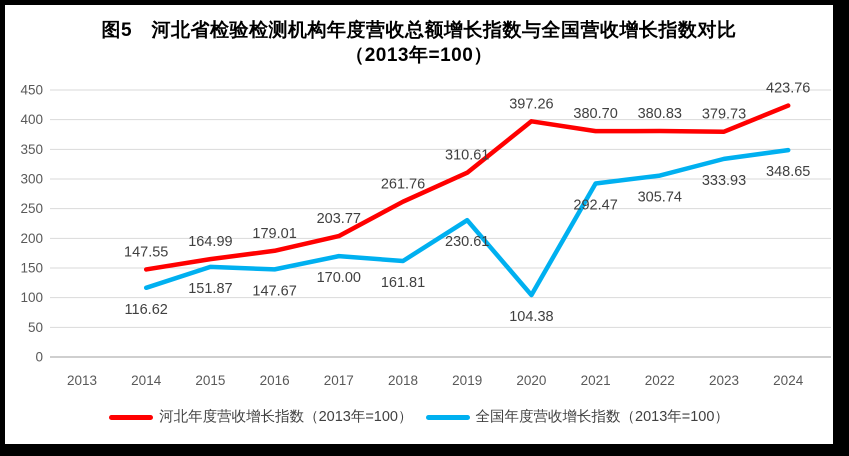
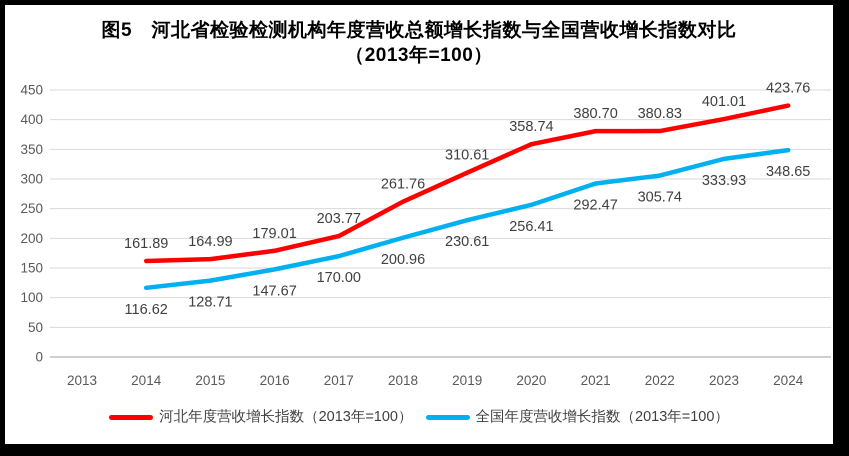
河北年度营收增长指数（2013年=100）/2014: 147.55 -> 161.89
全国年度营收增长指数（2013年=100）/2015: 151.87 -> 128.71
全国年度营收增长指数（2013年=100）/2018: 161.81 -> 200.96
河北年度营收增长指数（2013年=100）/2020: 397.26 -> 358.74
全国年度营收增长指数（2013年=100）/2020: 104.38 -> 256.41
河北年度营收增长指数（2013年=100）/2023: 379.73 -> 401.01
